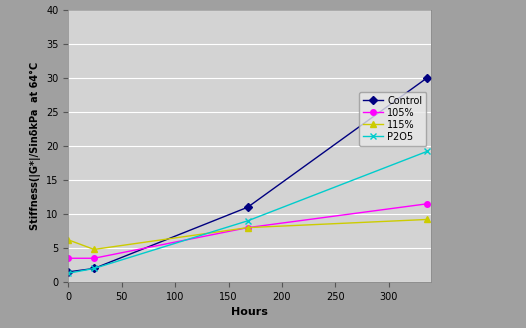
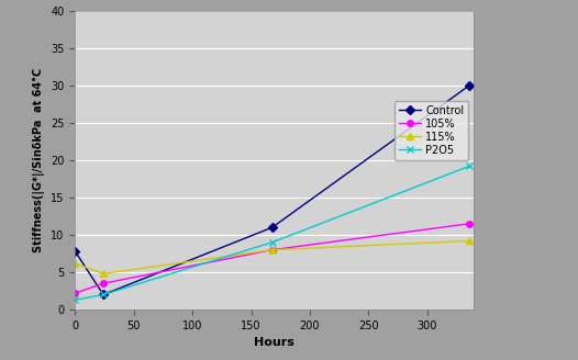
Control/0: 1.5 -> 7.8
105%/0: 3.5 -> 2.2
